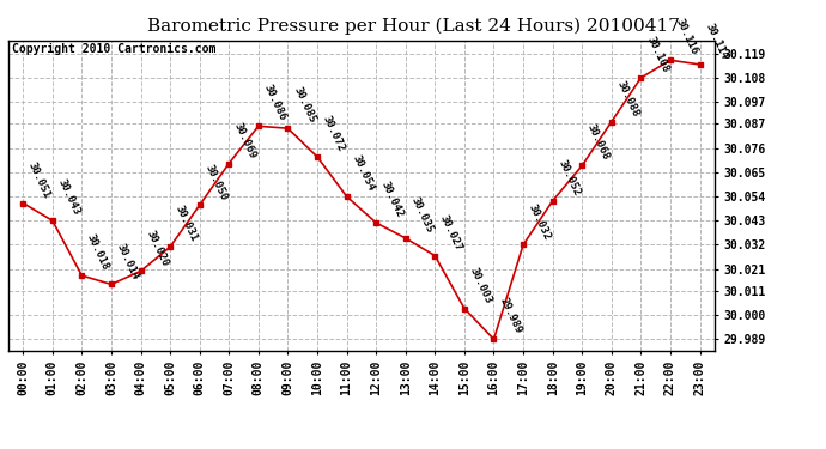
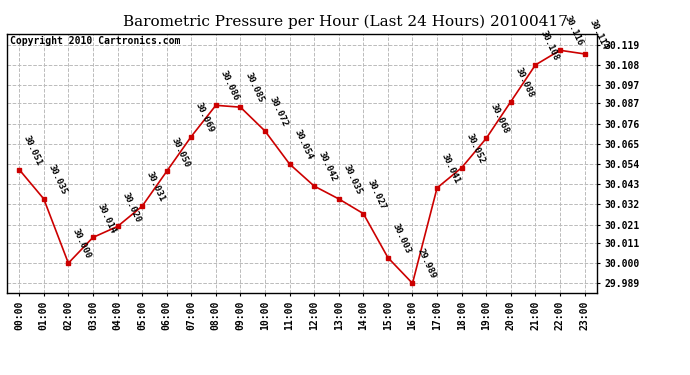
01:00: 30.043 -> 30.035
02:00: 30.018 -> 30.000
17:00: 30.032 -> 30.041
